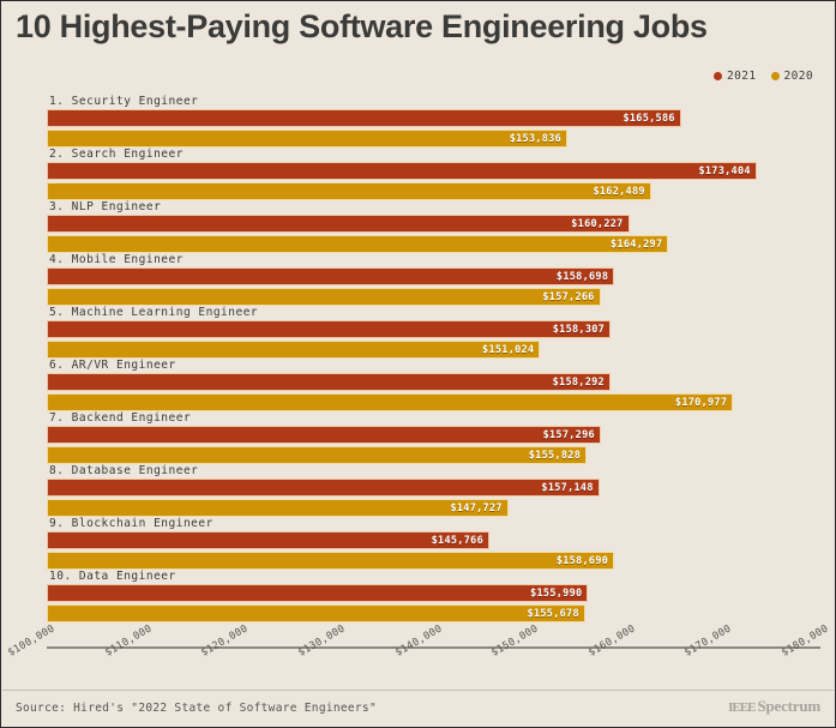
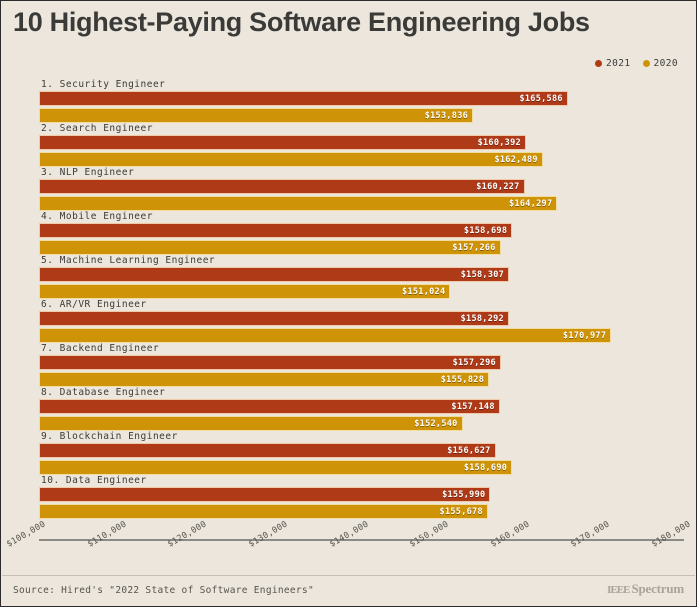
2021/2. Search Engineer: $173,404 -> $160,392
2020/8. Database Engineer: $147,727 -> $152,540
2021/9. Blockchain Engineer: $145,766 -> $156,627
